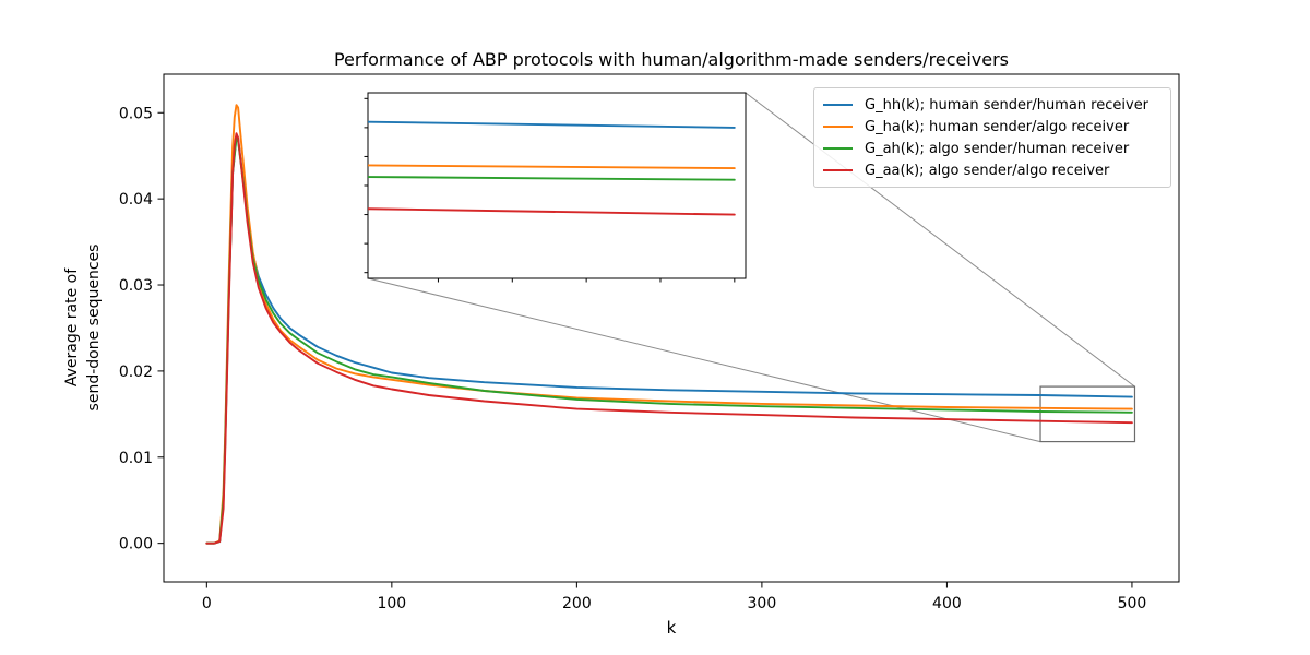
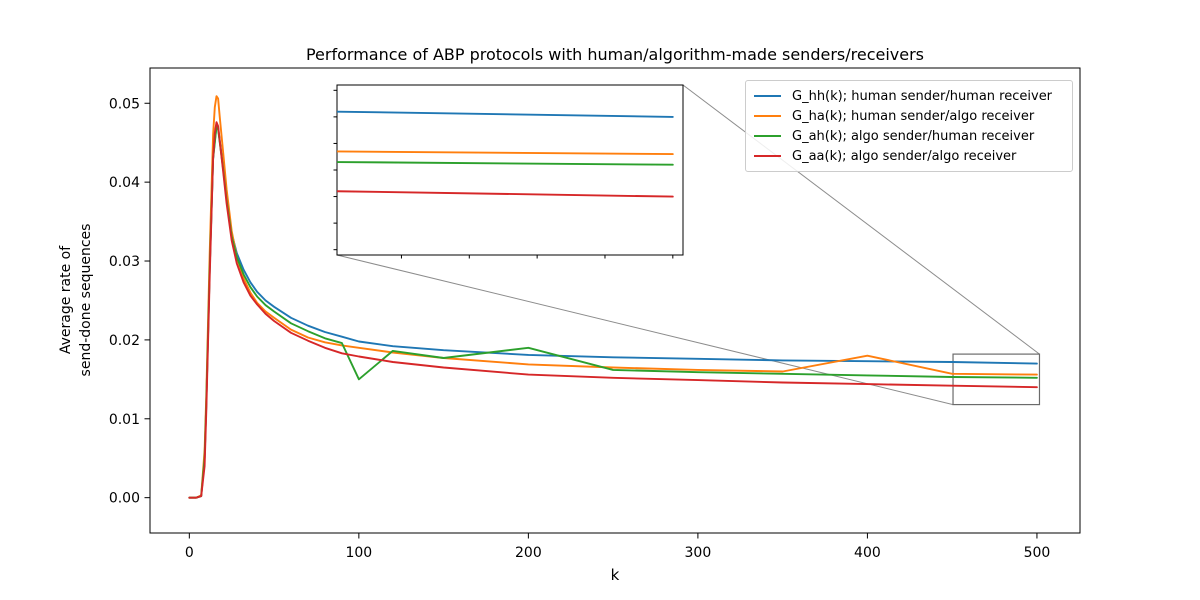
G_ah(k); algo sender/human receiver/100: 0.019 -> 0.015
G_ah(k); algo sender/human receiver/200: 0.017 -> 0.019
G_ha(k); human sender/algo receiver/400: 0.016 -> 0.018
